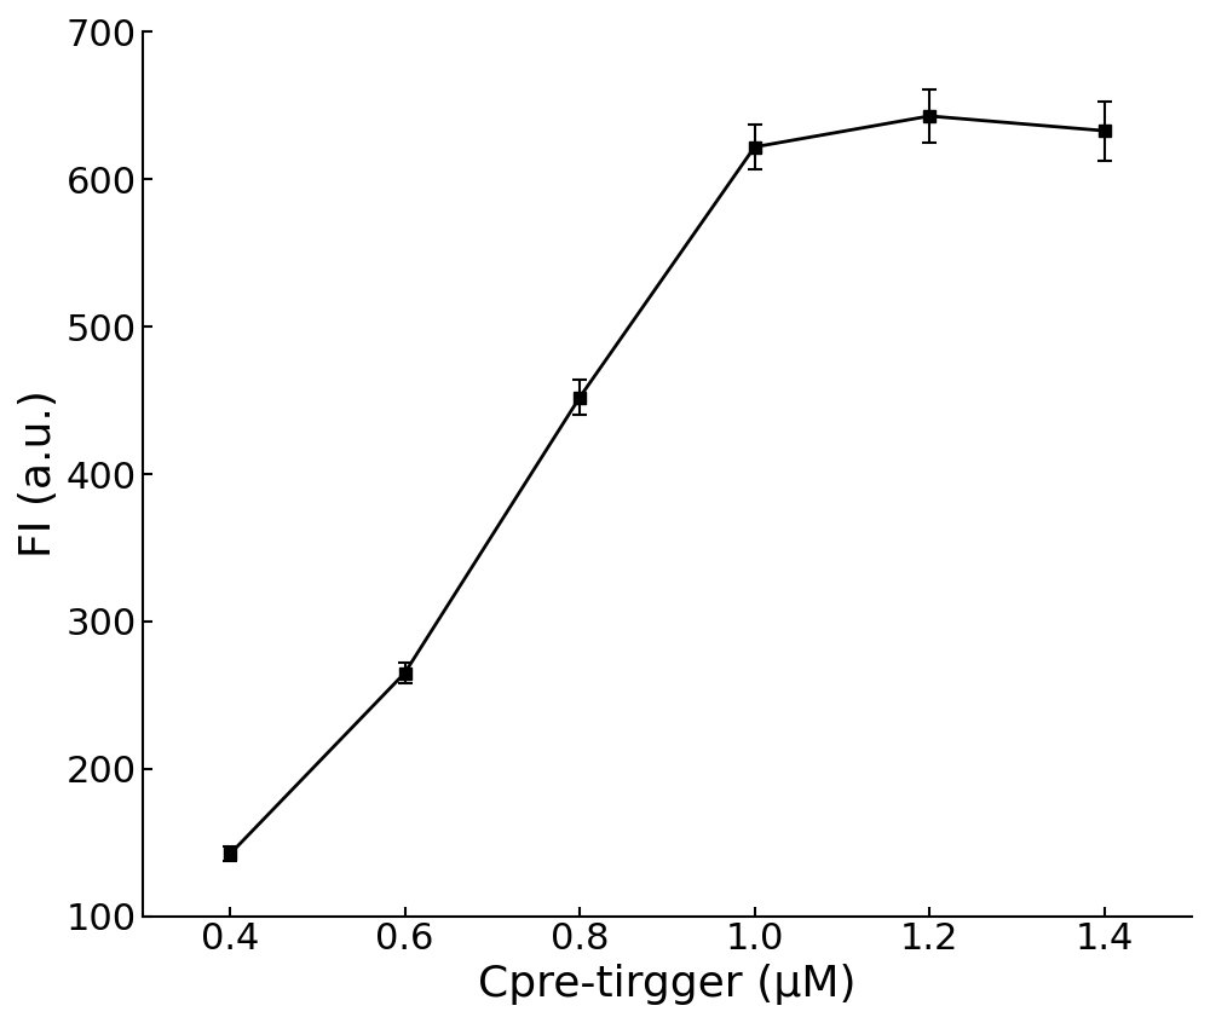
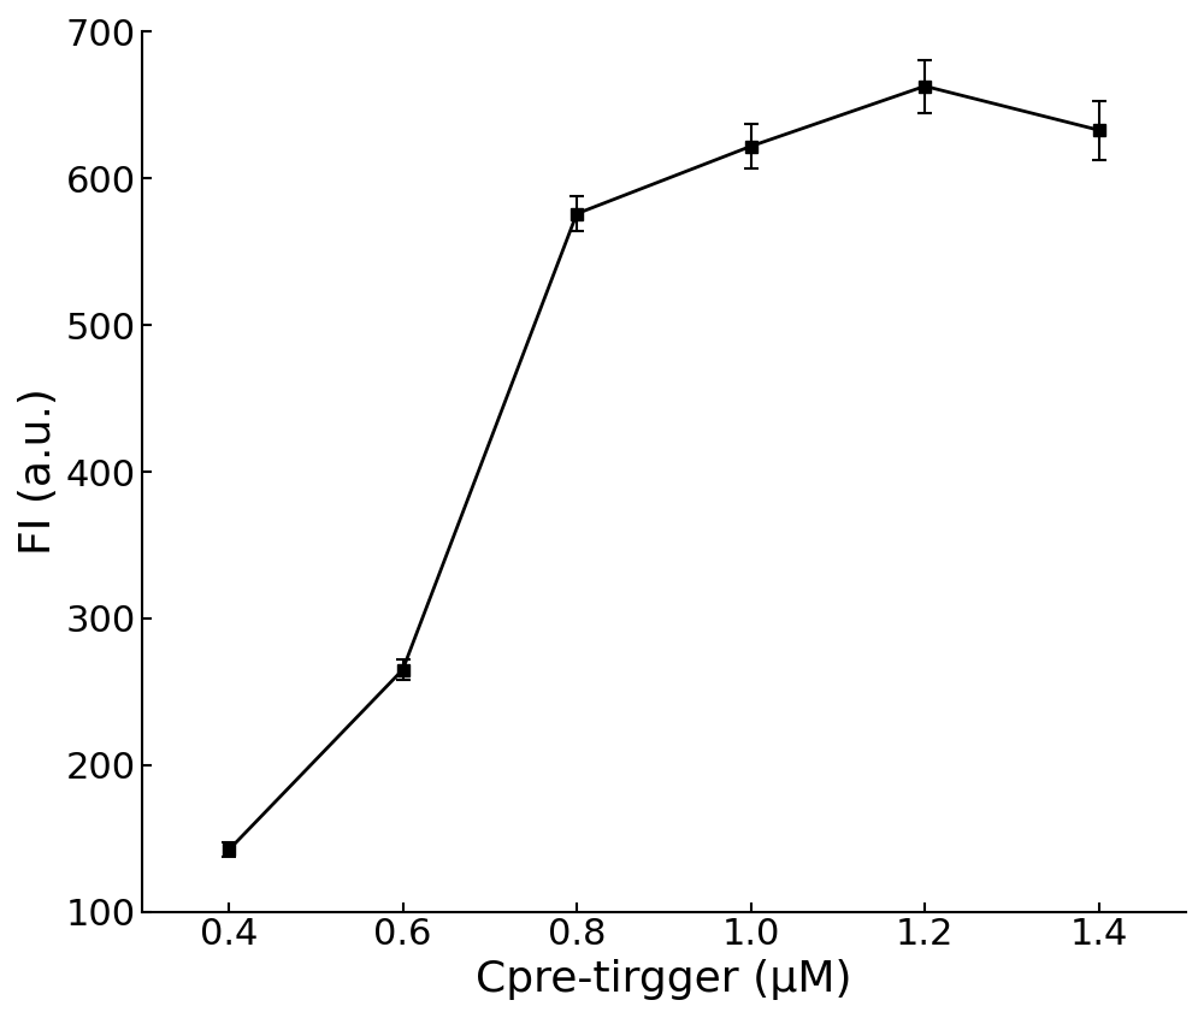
0.8: 452 -> 576
1.2: 643 -> 663
